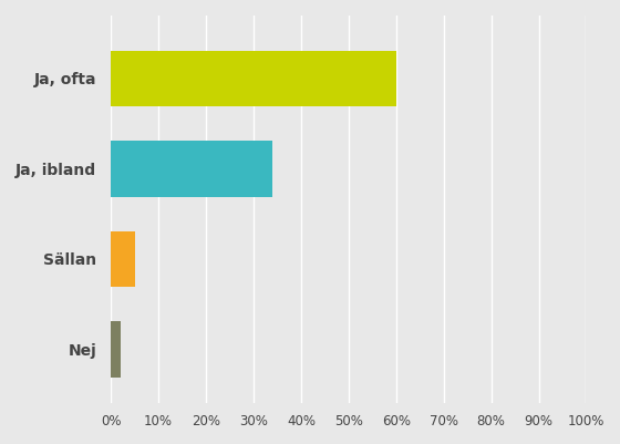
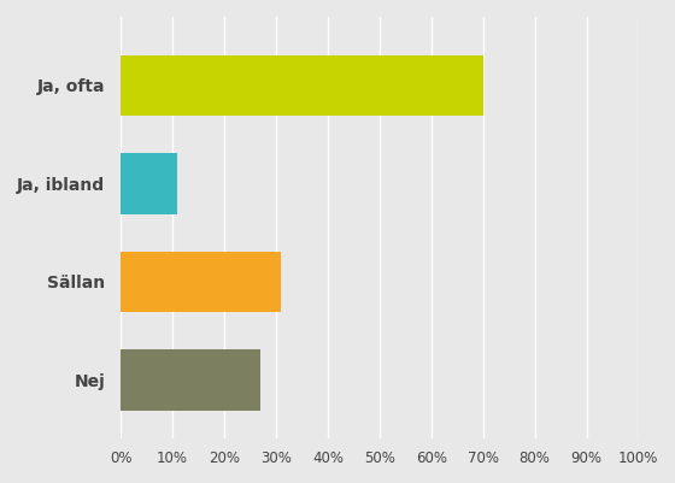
Ja, ofta: 60% -> 70%
Ja, ibland: 34% -> 11%
Sällan: 5% -> 31%
Nej: 2% -> 27%
